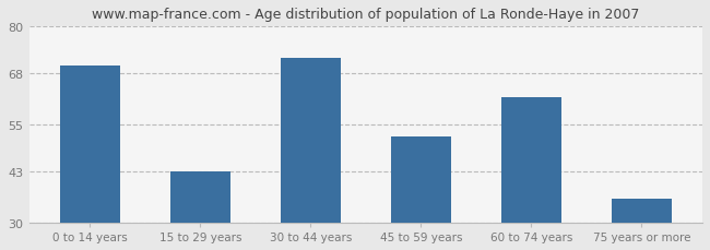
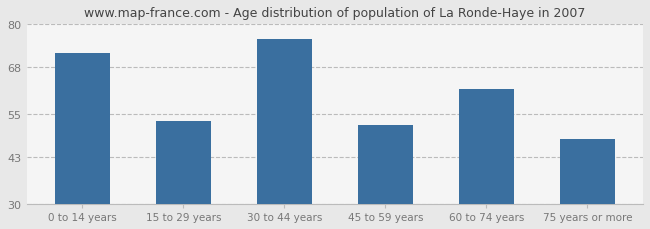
0 to 14 years: 70 -> 72
15 to 29 years: 43 -> 53
30 to 44 years: 72 -> 76
75 years or more: 36 -> 48
